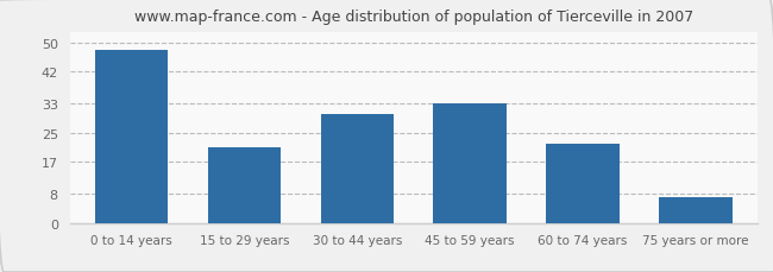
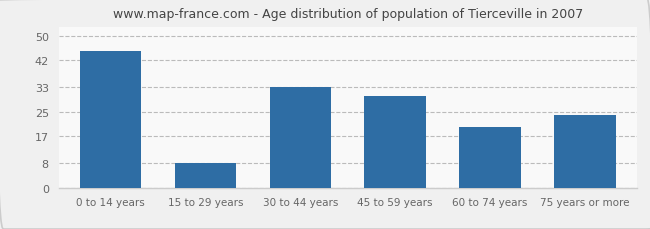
0 to 14 years: 48 -> 45
15 to 29 years: 21 -> 8
30 to 44 years: 30 -> 33
45 to 59 years: 33 -> 30
60 to 74 years: 22 -> 20
75 years or more: 7 -> 24
